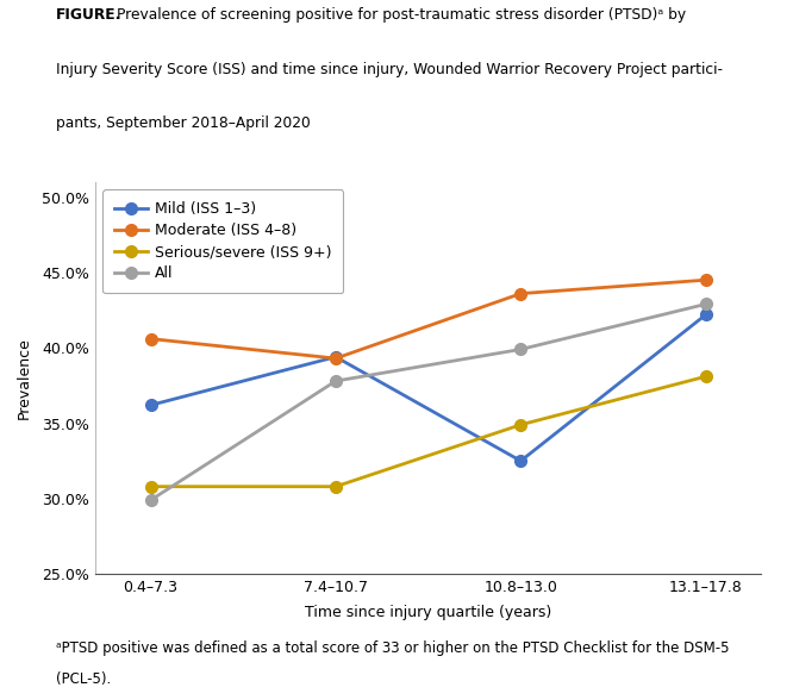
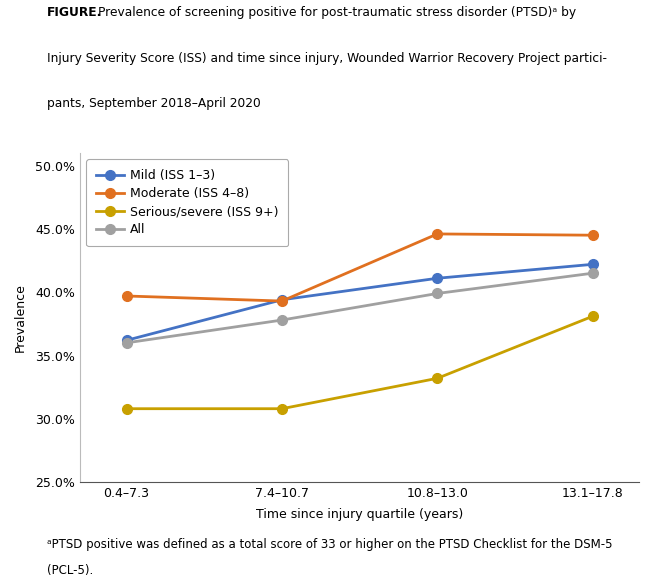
Moderate (ISS 4–8)/0.4–7.3: 40.6% -> 39.7%
All/0.4–7.3: 29.9% -> 36.0%
Mild (ISS 1–3)/10.8–13.0: 32.5% -> 41.1%
Moderate (ISS 4–8)/10.8–13.0: 43.6% -> 44.6%
Serious/severe (ISS 9+)/10.8–13.0: 34.9% -> 33.2%
All/13.1–17.8: 42.9% -> 41.5%
